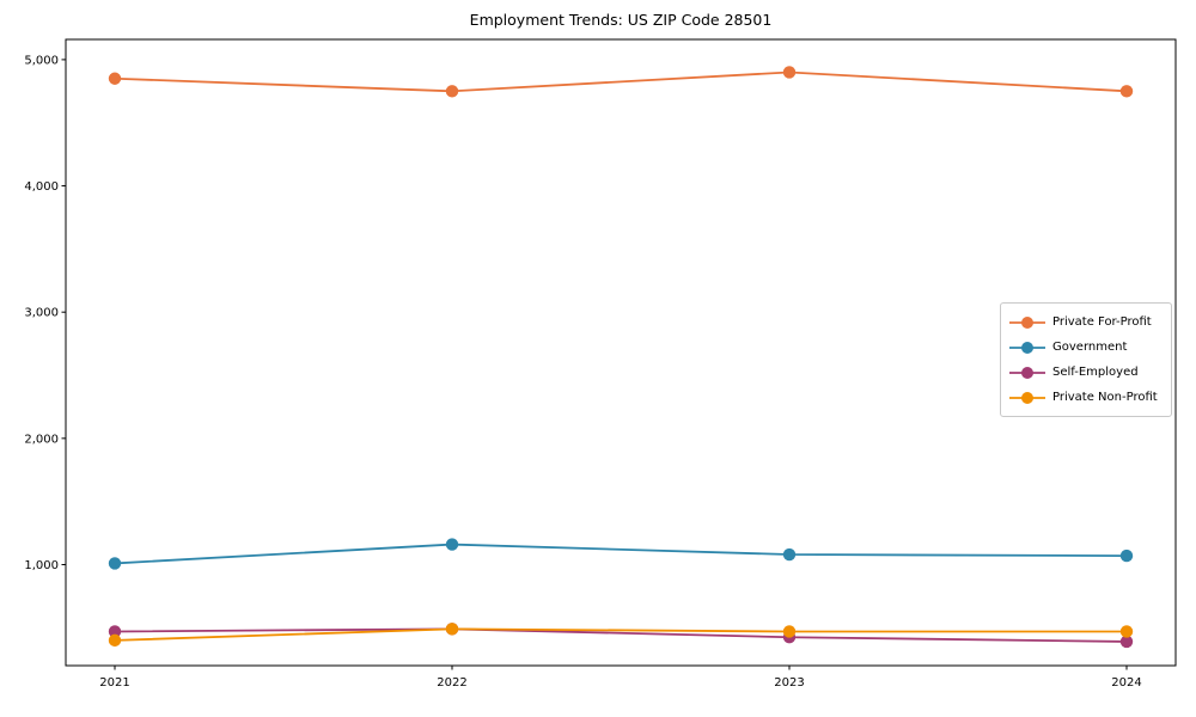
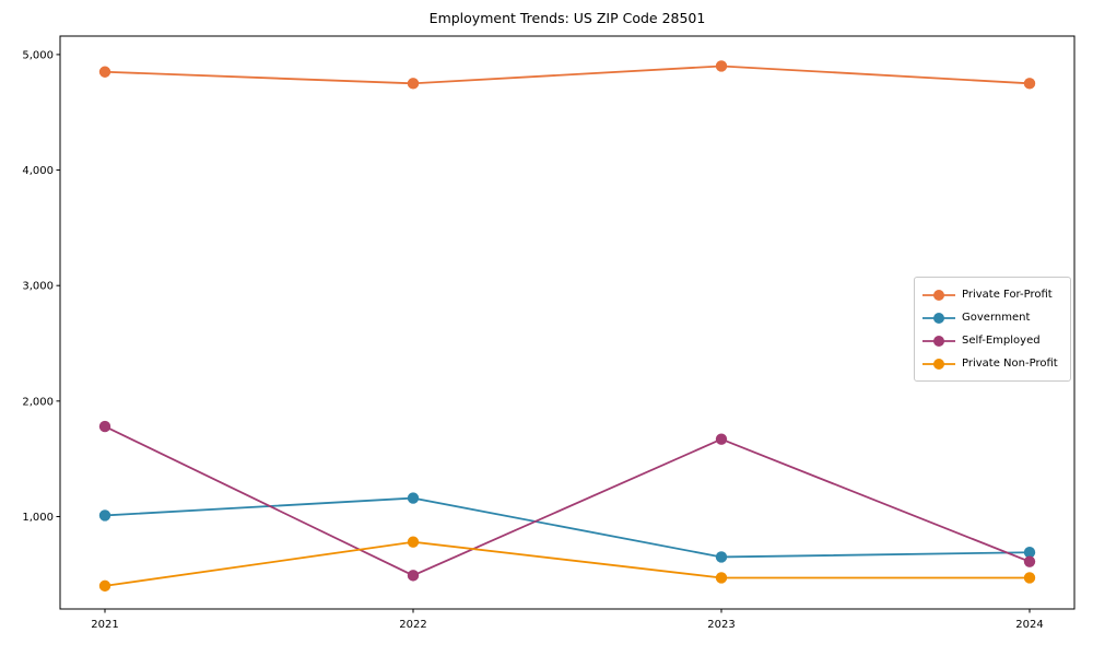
Self-Employed/2021: 470 -> 1780
Private Non-Profit/2022: 490 -> 780
Government/2023: 1080 -> 650
Self-Employed/2023: 420 -> 1670
Government/2024: 1070 -> 690
Self-Employed/2024: 390 -> 610
